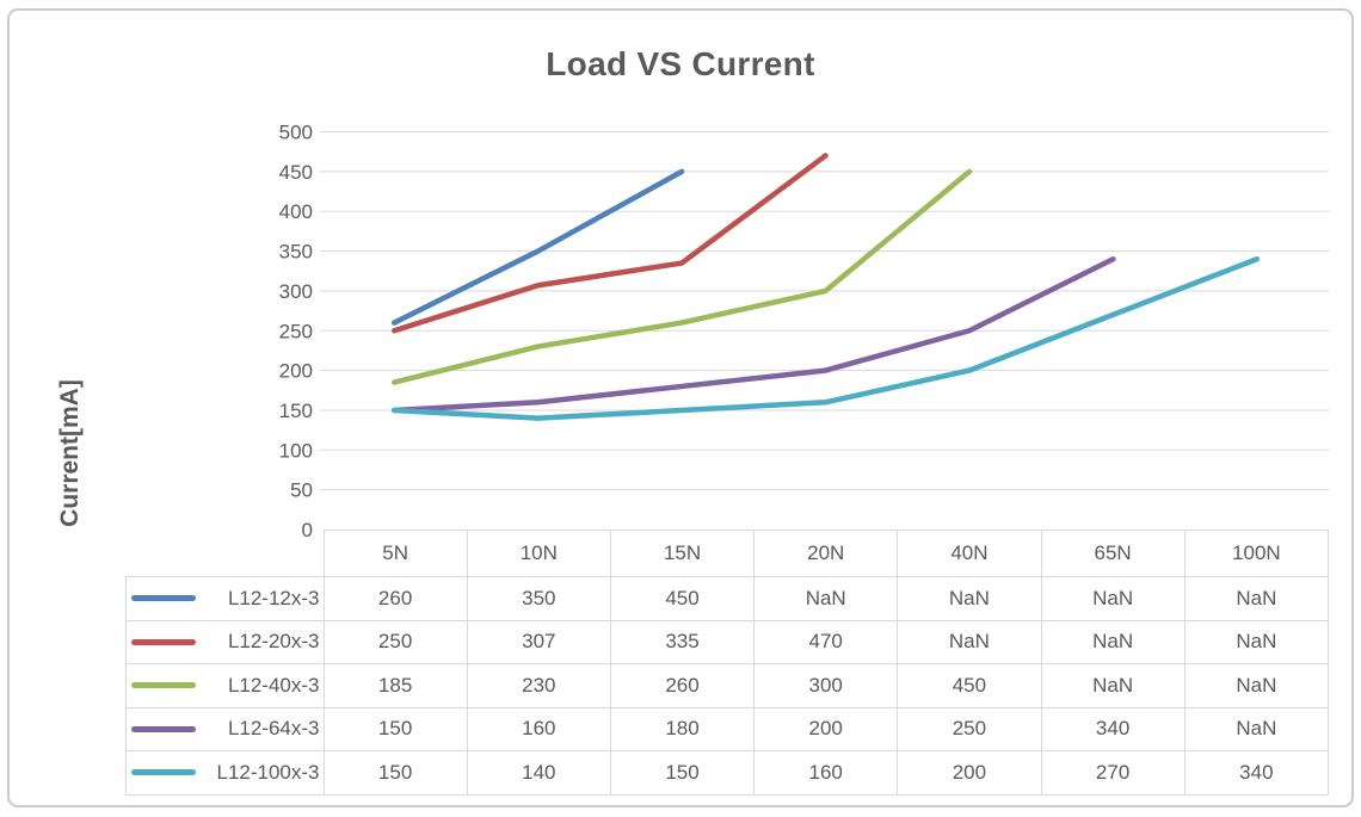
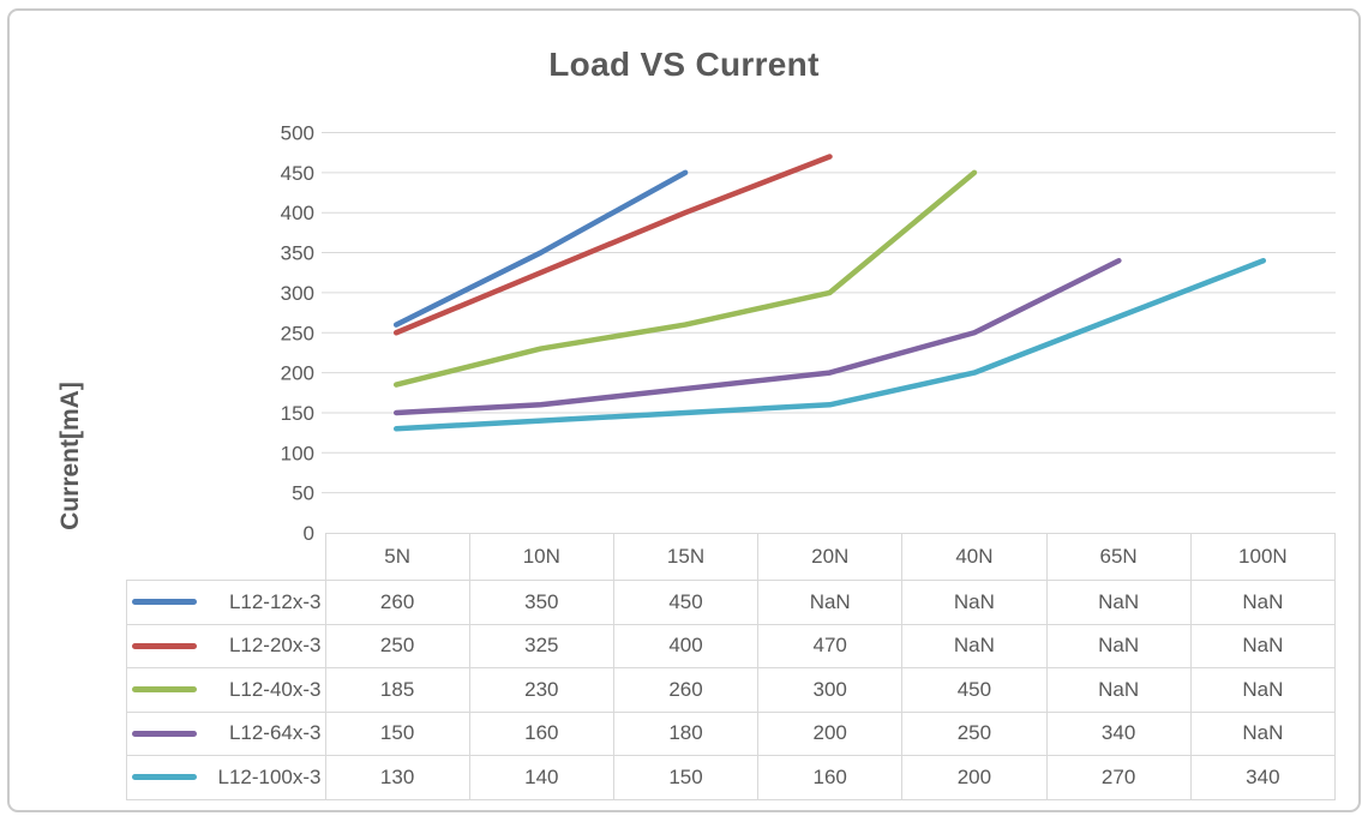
L12-100x-3/5N: 150 -> 130
L12-20x-3/10N: 307 -> 325
L12-20x-3/15N: 335 -> 400
